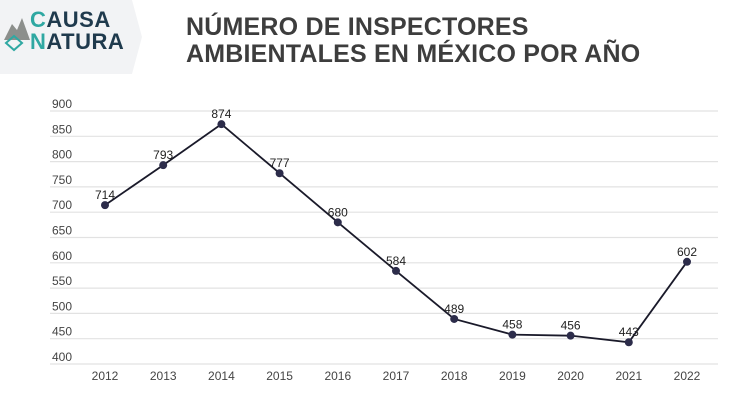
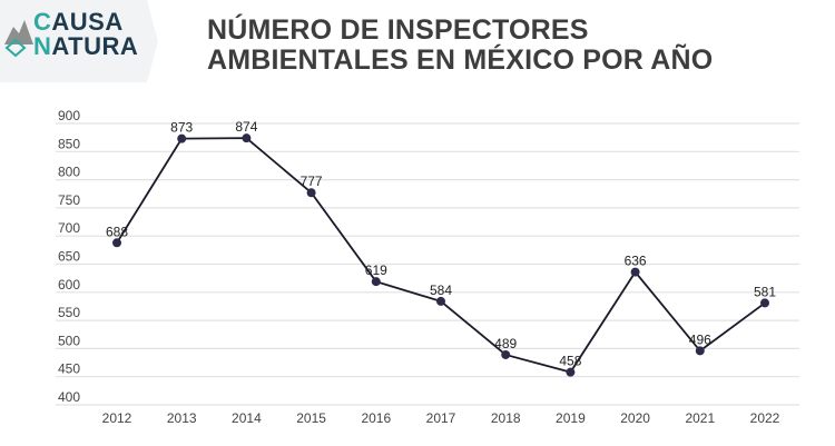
2012: 714 -> 688
2013: 793 -> 873
2016: 680 -> 619
2020: 456 -> 636
2021: 443 -> 496
2022: 602 -> 581
